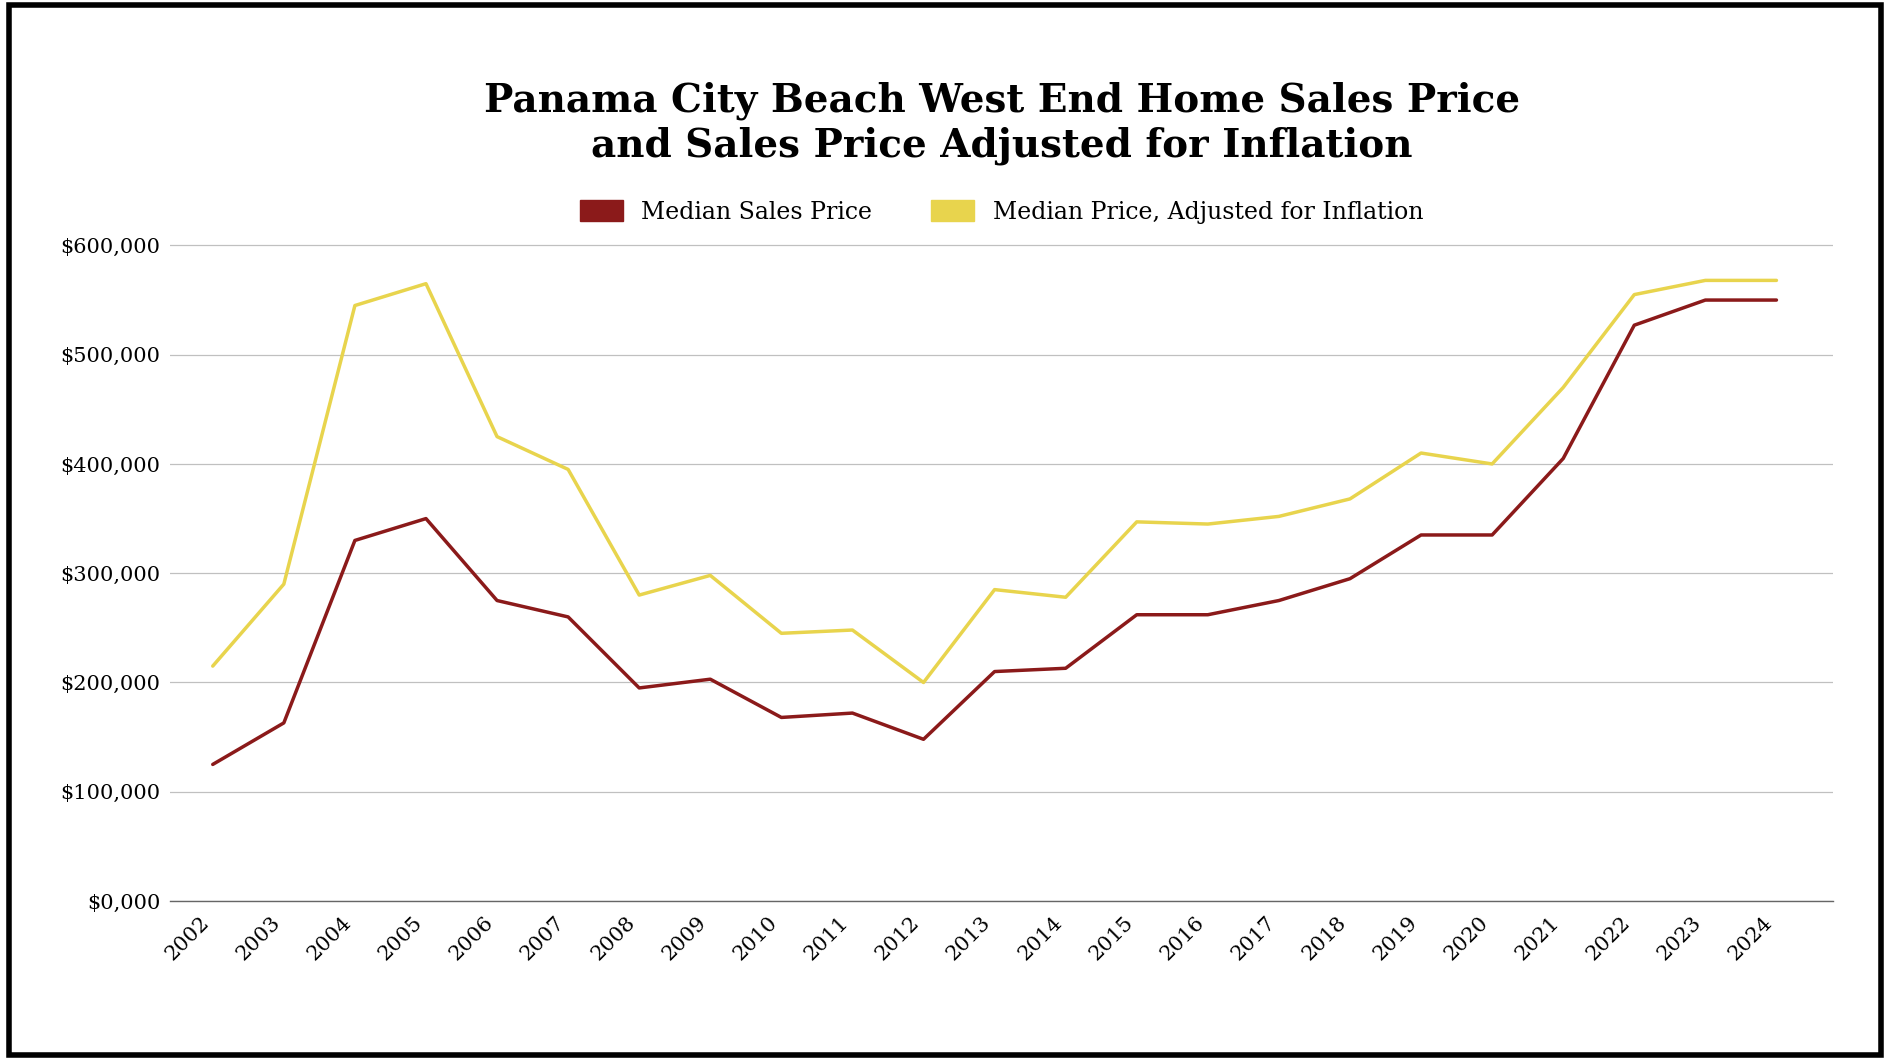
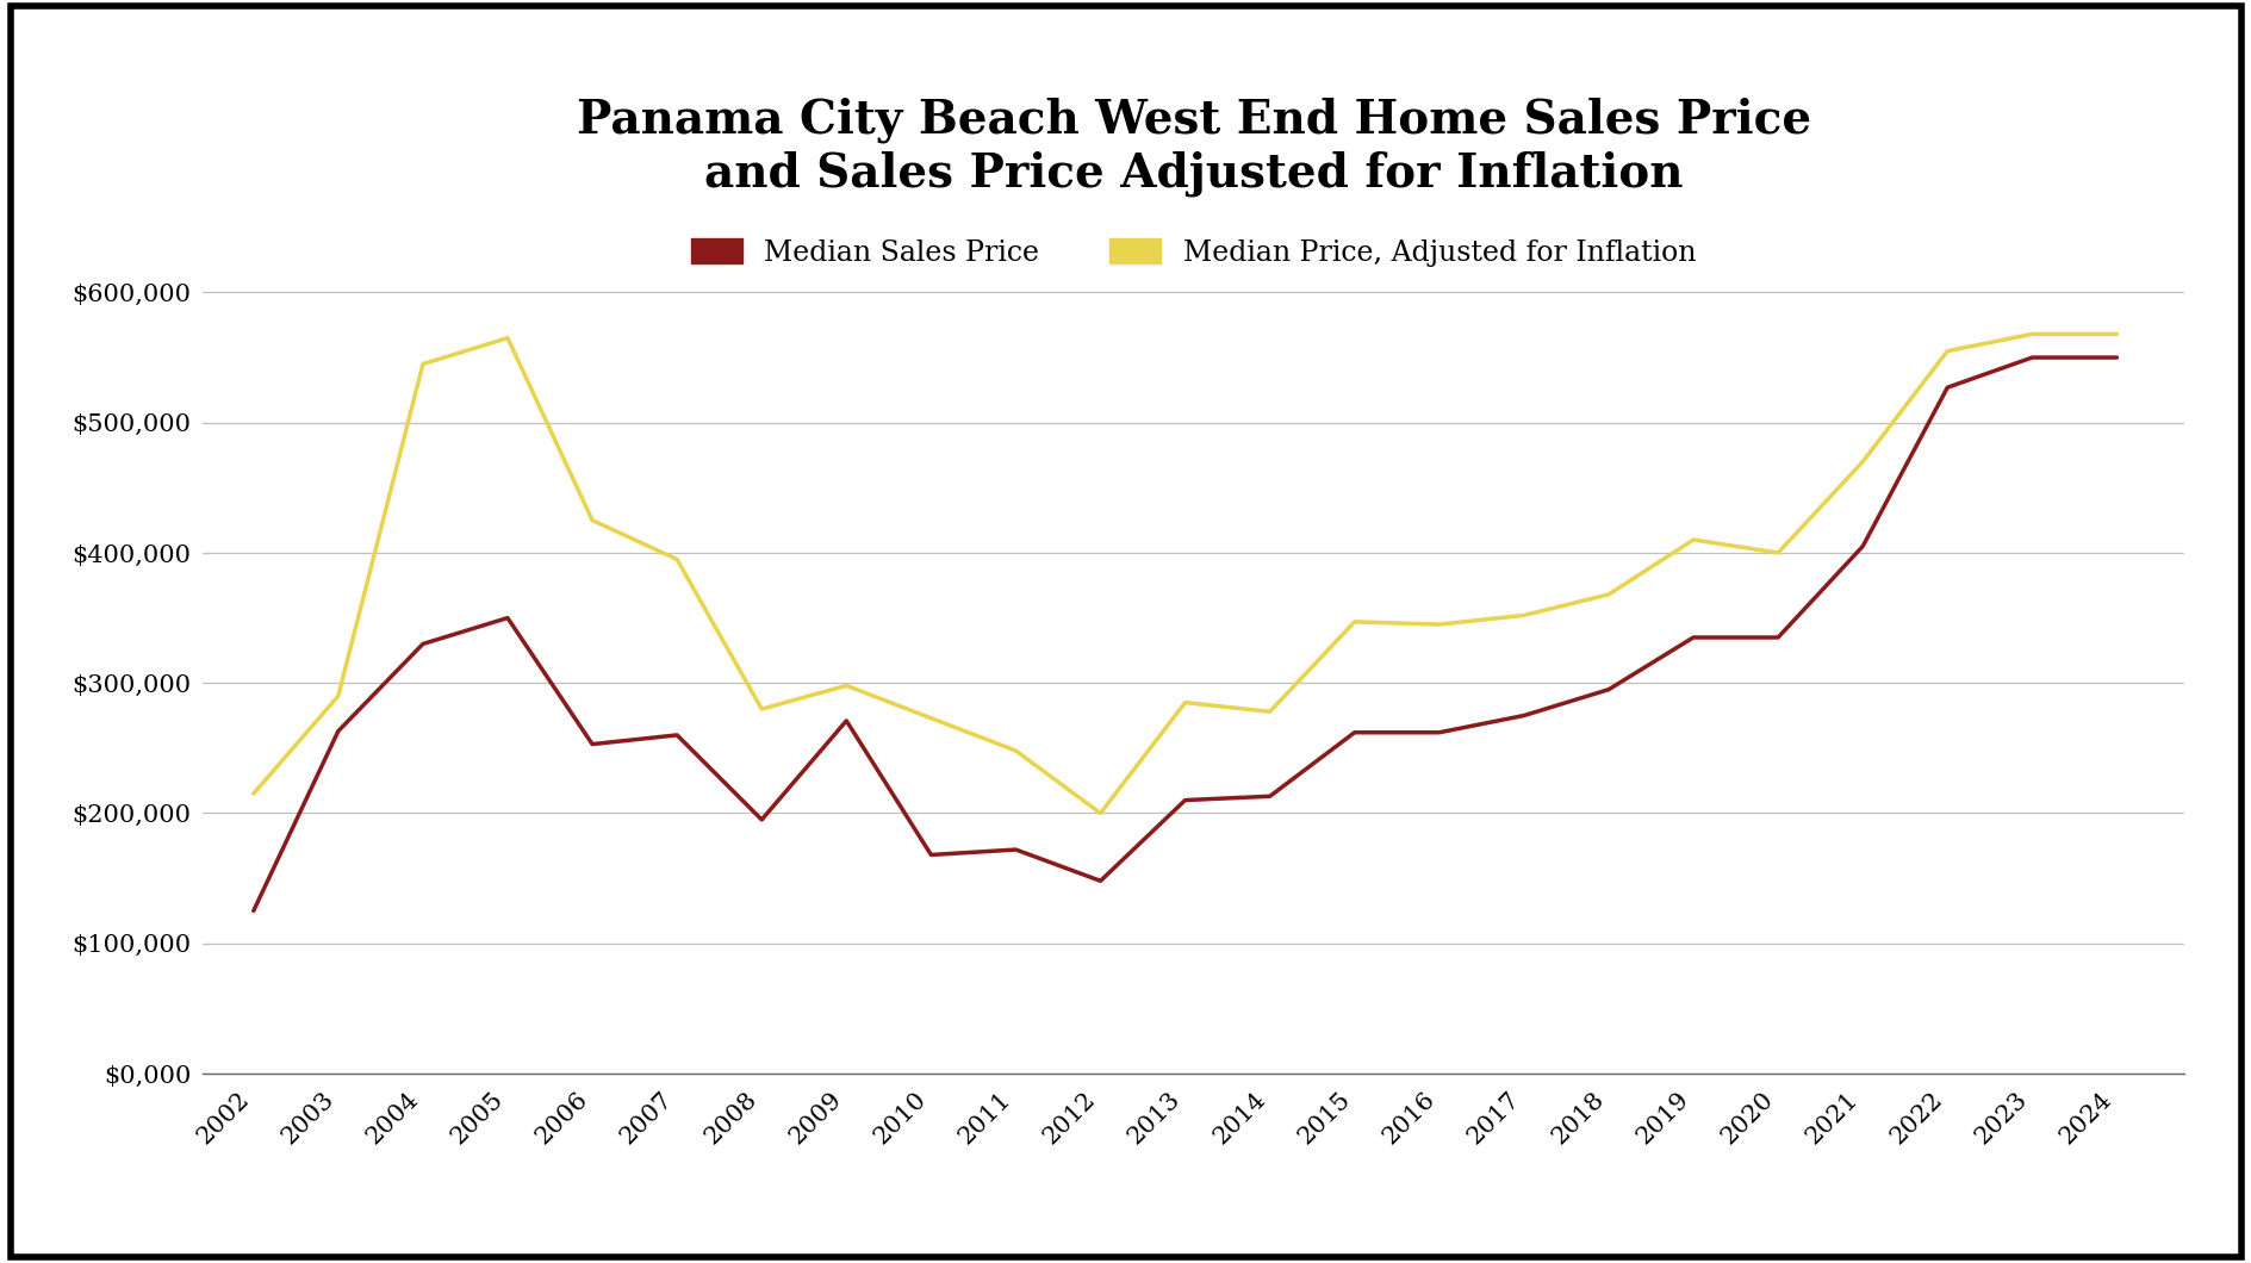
Median Sales Price/2003: $163,000 -> $263,000
Median Sales Price/2006: $275,000 -> $253,000
Median Sales Price/2009: $203,000 -> $271,000
Median Price, Adjusted for Inflation/2010: $245,000 -> $273,000
